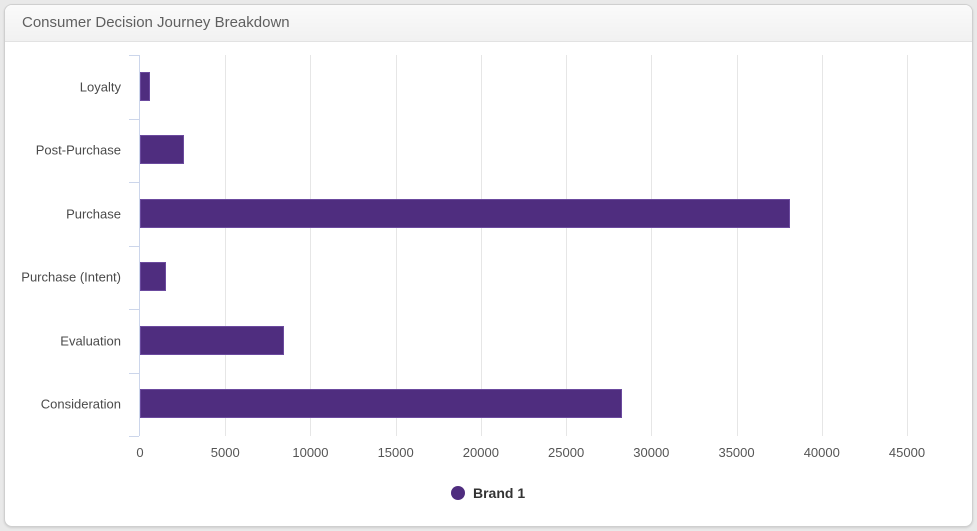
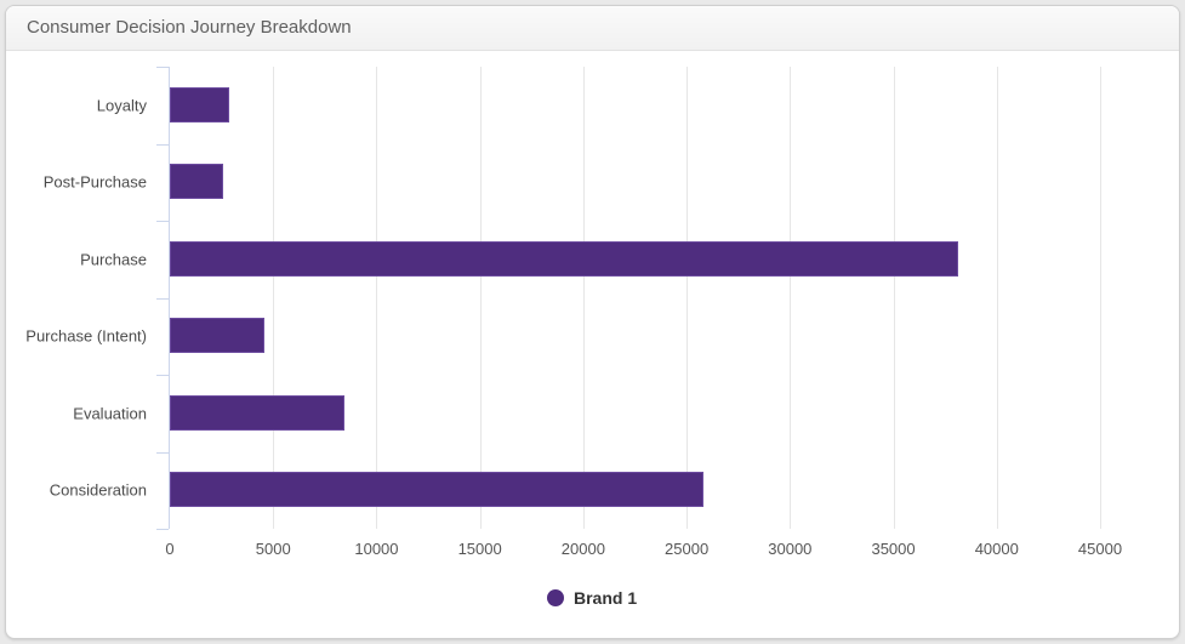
Loyalty: 600 -> 2900
Purchase (Intent): 1500 -> 4600
Consideration: 28300 -> 25800
